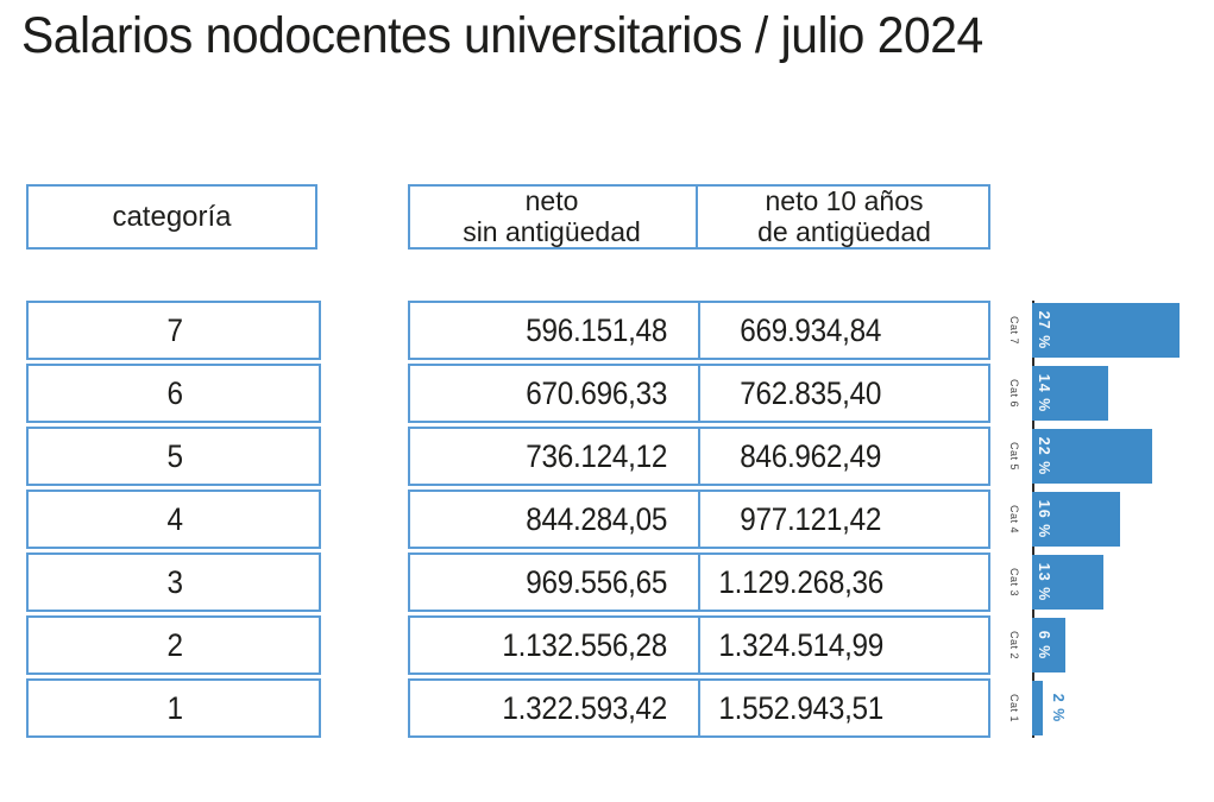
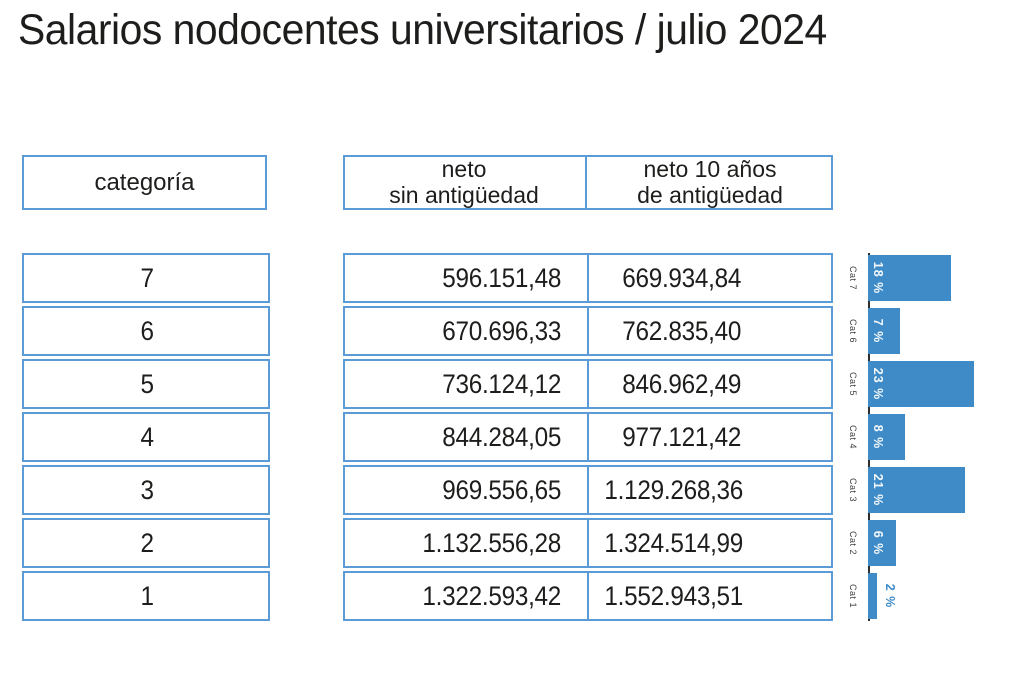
Cat 7: 27 -> 18
Cat 6: 14 -> 7
Cat 5: 22 -> 23
Cat 4: 16 -> 8
Cat 3: 13 -> 21
